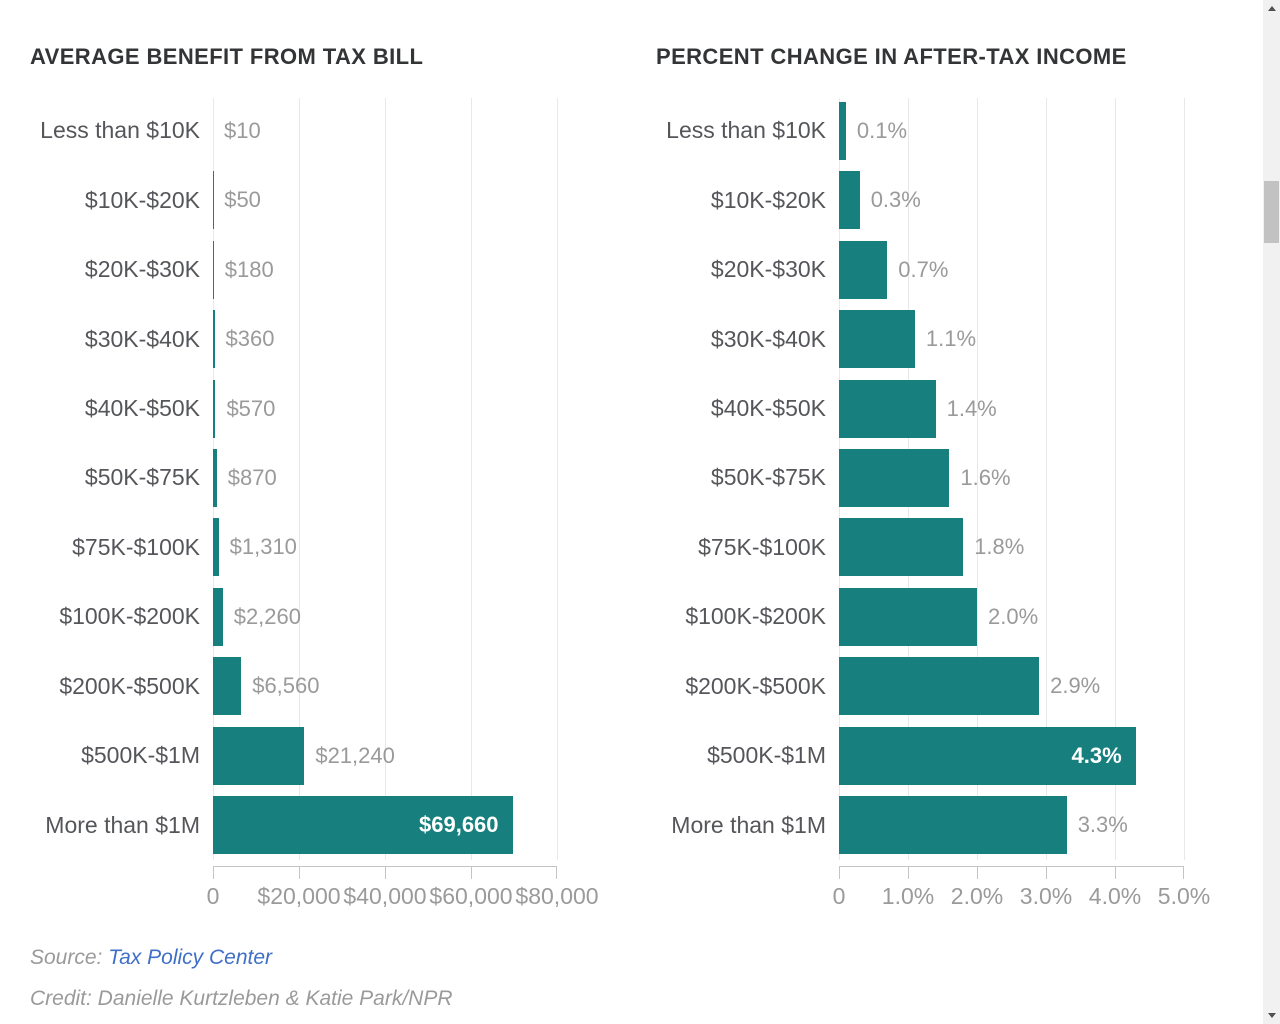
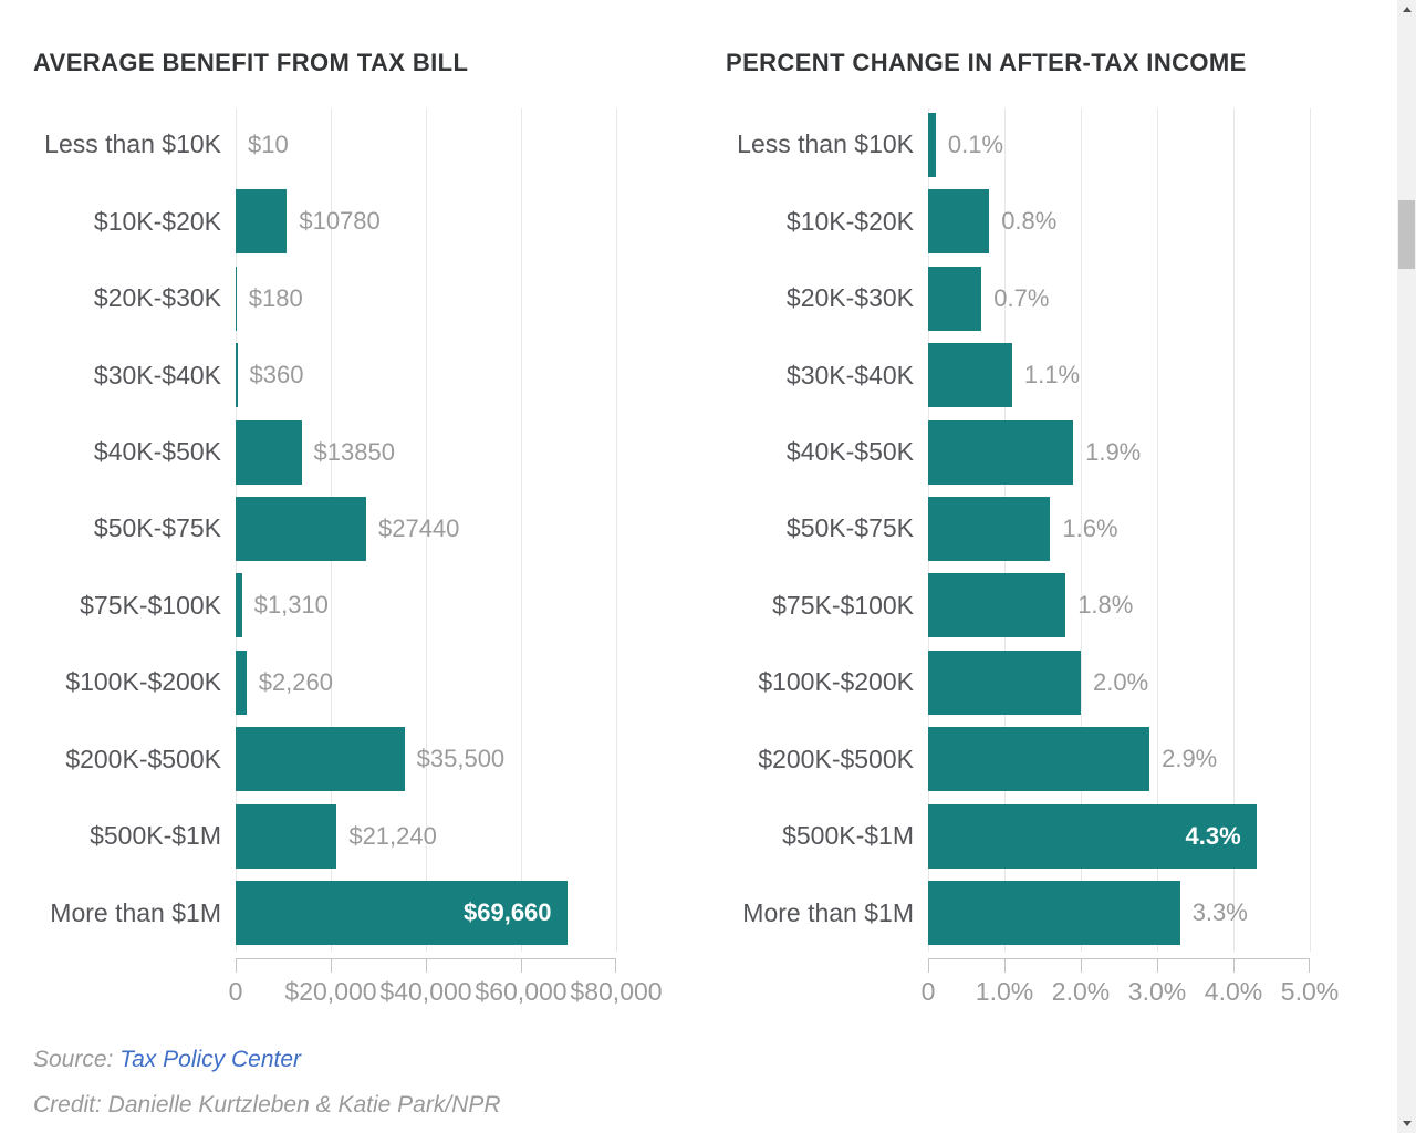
AVERAGE BENEFIT FROM TAX BILL/$10K-$20K: $50 -> $10780
AVERAGE BENEFIT FROM TAX BILL/$40K-$50K: $570 -> $13850
AVERAGE BENEFIT FROM TAX BILL/$50K-$75K: $870 -> $27440
AVERAGE BENEFIT FROM TAX BILL/$200K-$500K: $6,560 -> $35,500
PERCENT CHANGE IN AFTER-TAX INCOME/$10K-$20K: 0.3% -> 0.8%
PERCENT CHANGE IN AFTER-TAX INCOME/$40K-$50K: 1.4% -> 1.9%
